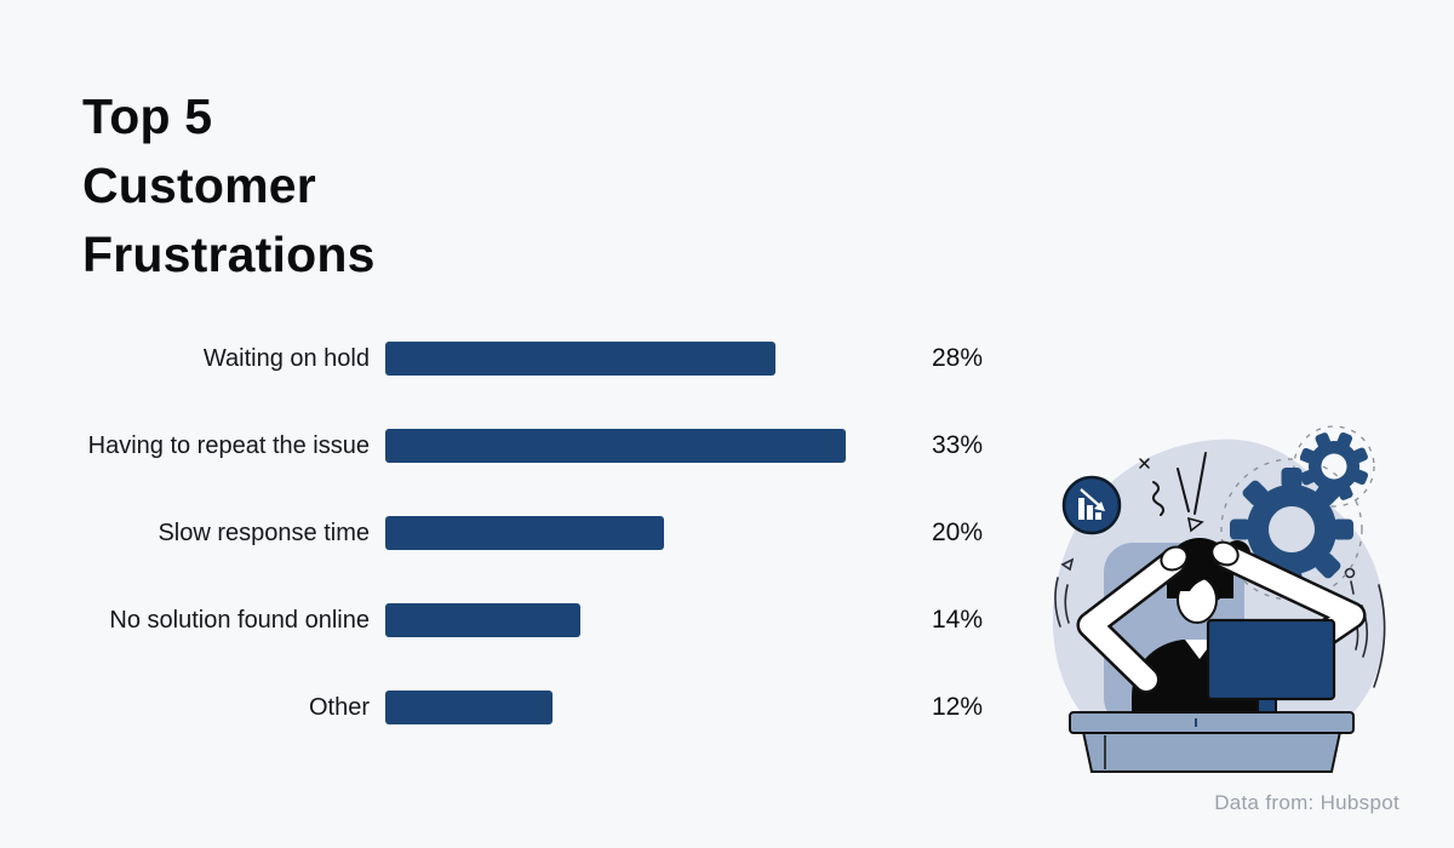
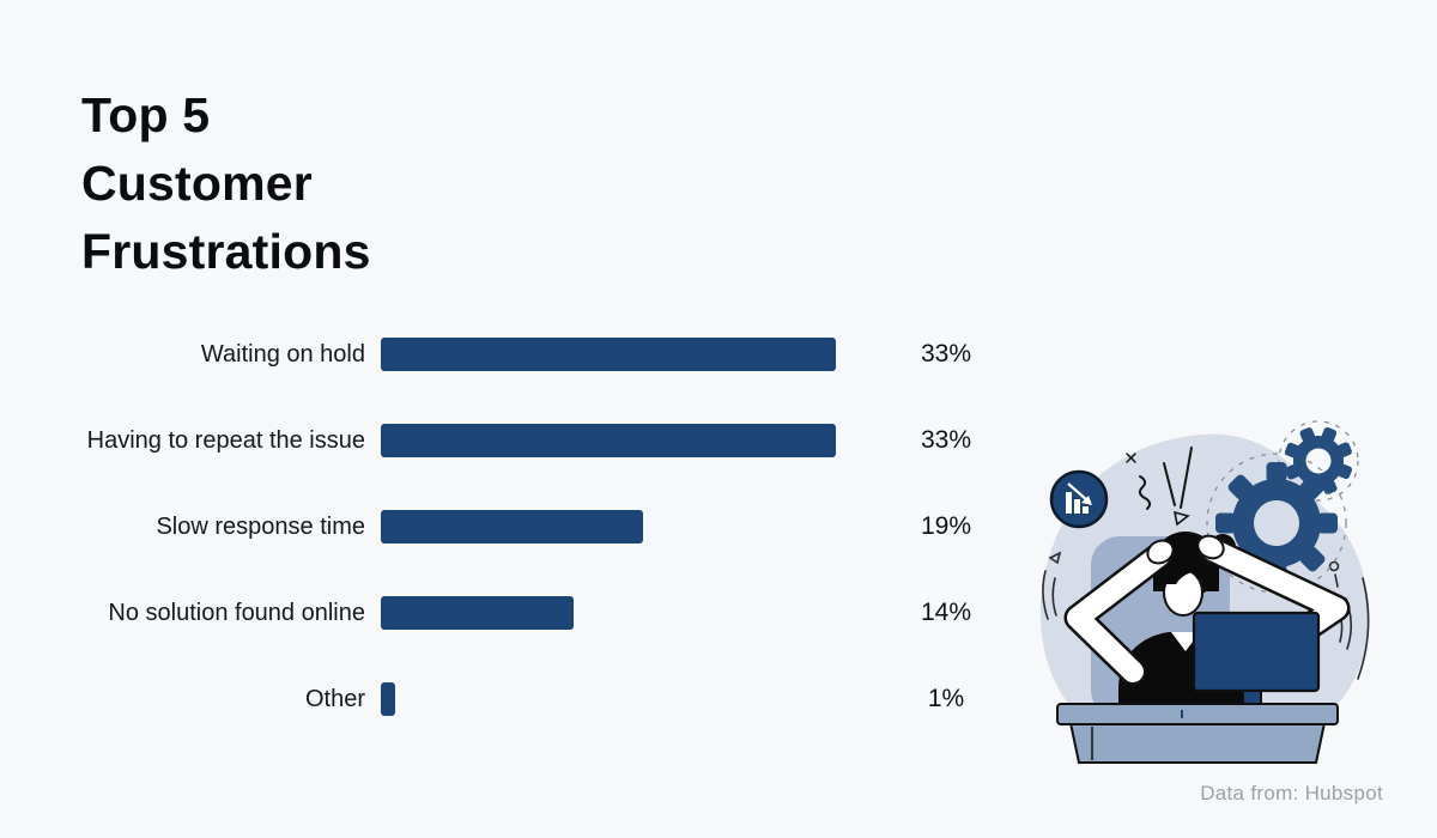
Waiting on hold: 28% -> 33%
Slow response time: 20% -> 19%
Other: 12% -> 1%
